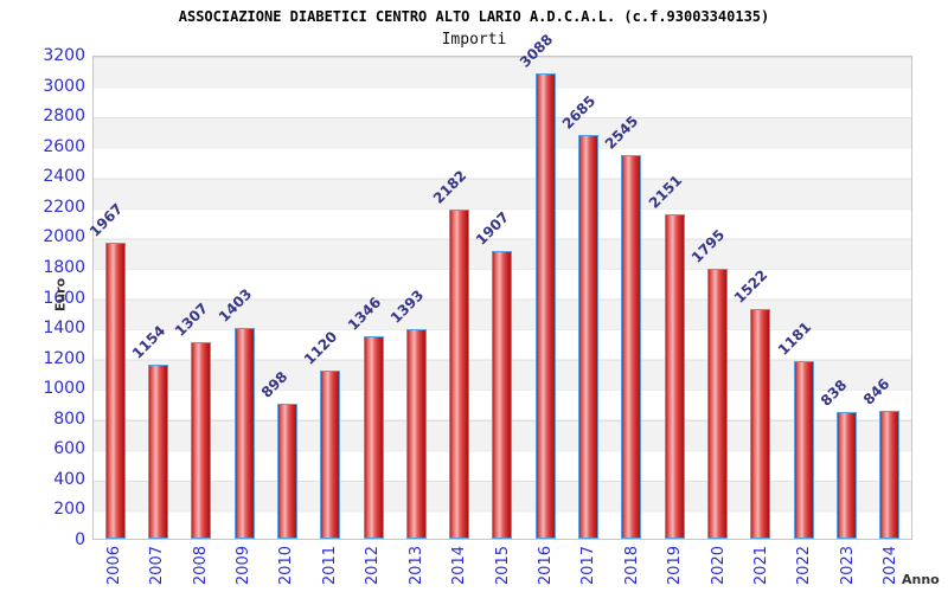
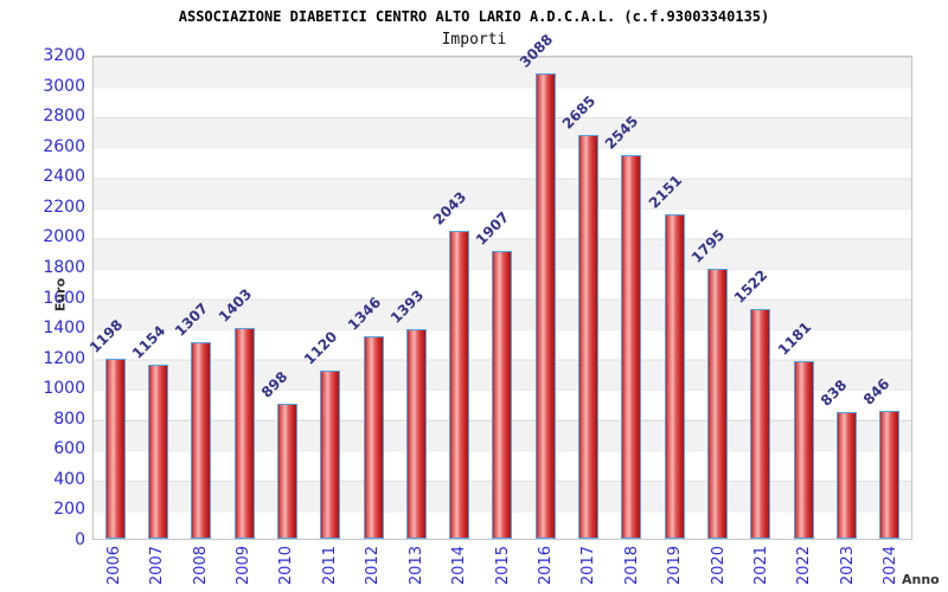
2006: 1967 -> 1198
2014: 2182 -> 2043
